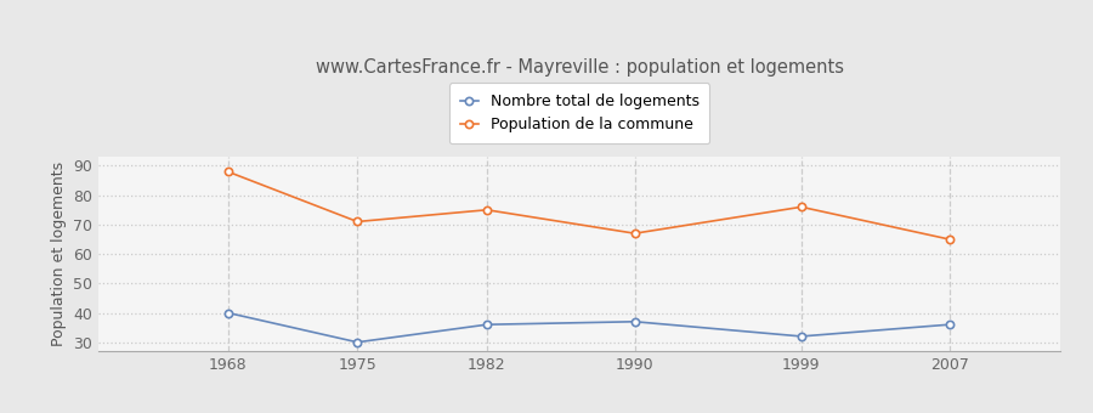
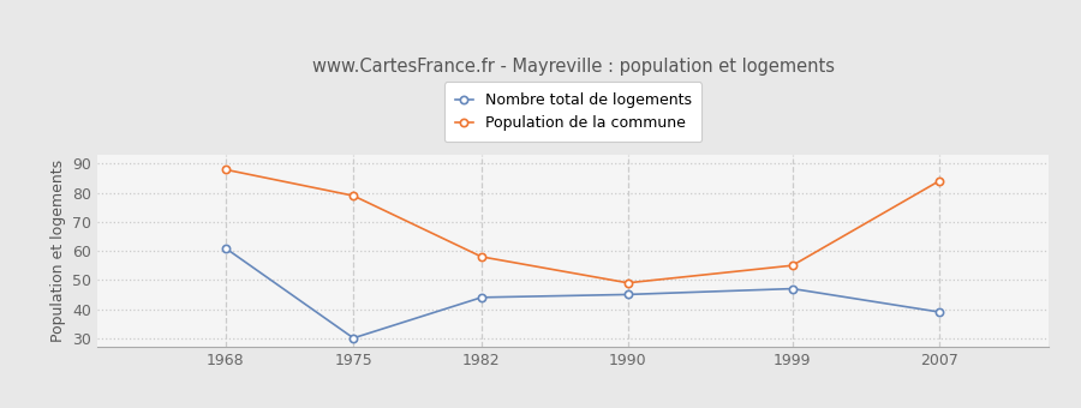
Nombre total de logements/1968: 40 -> 61
Population de la commune/1975: 71 -> 79
Nombre total de logements/1982: 36 -> 44
Population de la commune/1982: 75 -> 58
Nombre total de logements/1990: 37 -> 45
Population de la commune/1990: 67 -> 49
Nombre total de logements/1999: 32 -> 47
Population de la commune/1999: 76 -> 55
Nombre total de logements/2007: 36 -> 39
Population de la commune/2007: 65 -> 84
